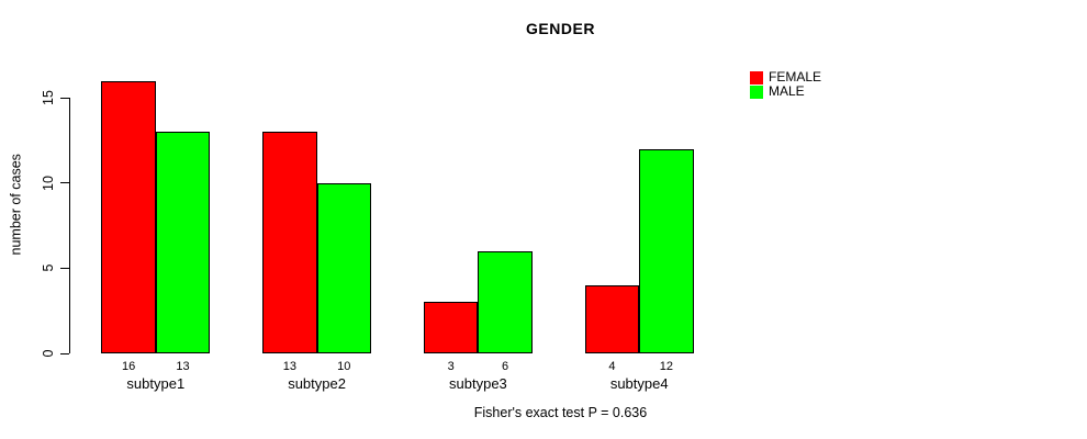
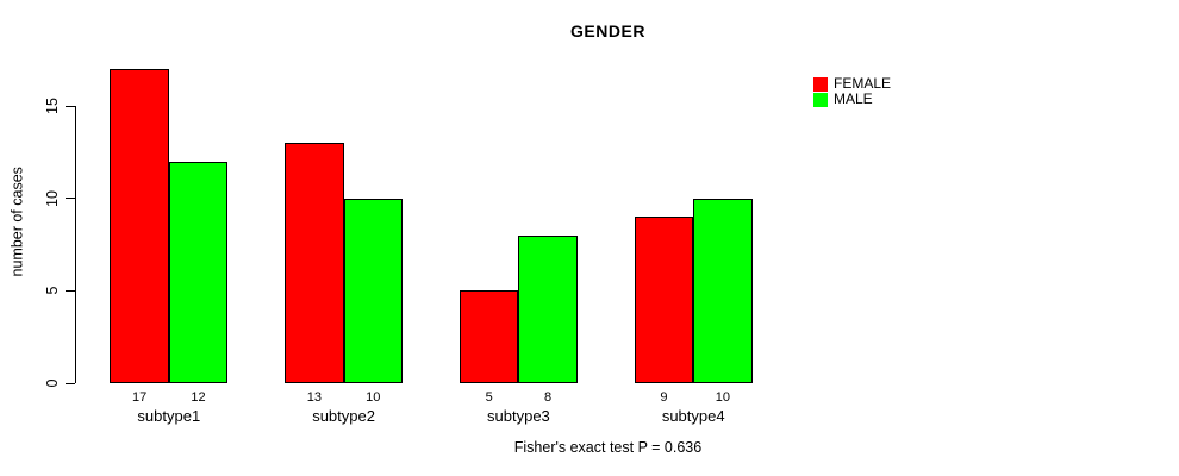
FEMALE/subtype1: 16 -> 17
MALE/subtype1: 13 -> 12
FEMALE/subtype3: 3 -> 5
MALE/subtype3: 6 -> 8
FEMALE/subtype4: 4 -> 9
MALE/subtype4: 12 -> 10
